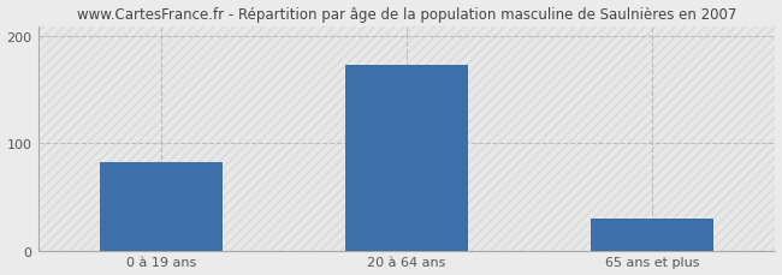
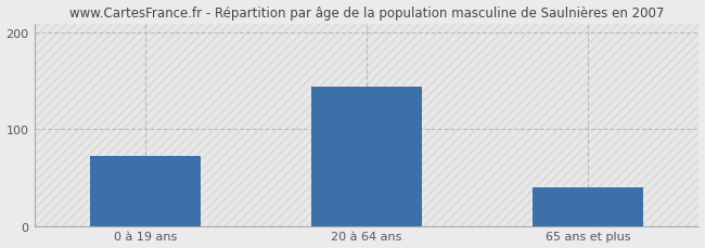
0 à 19 ans: 83 -> 72
20 à 64 ans: 174 -> 144
65 ans et plus: 30 -> 40
